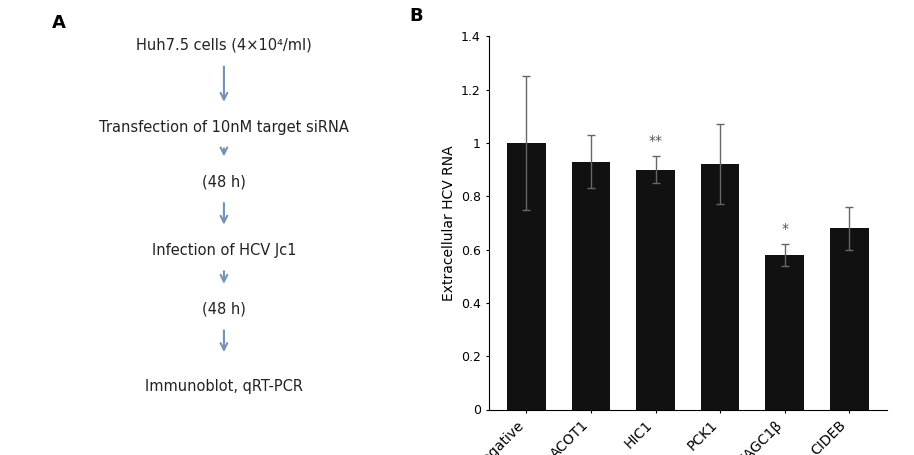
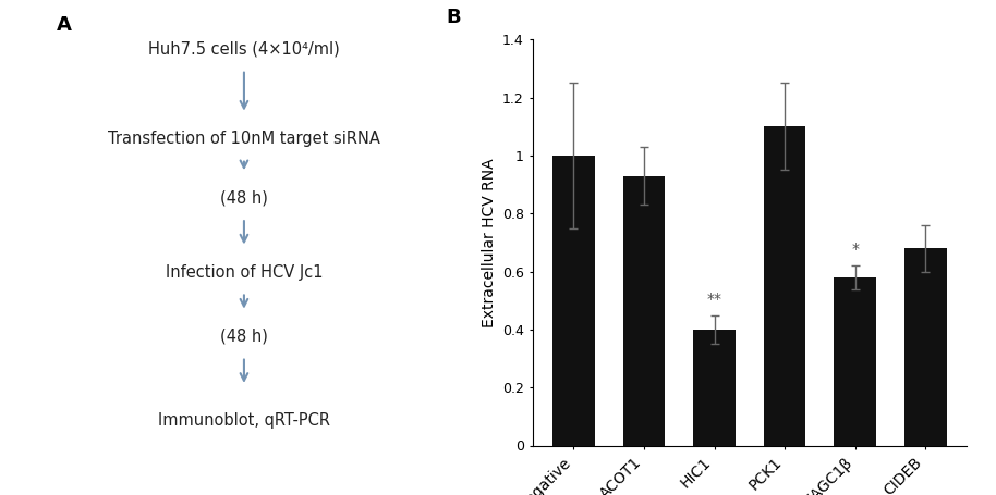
HIC1: 0.90 -> 0.40
PCK1: 0.92 -> 1.10
